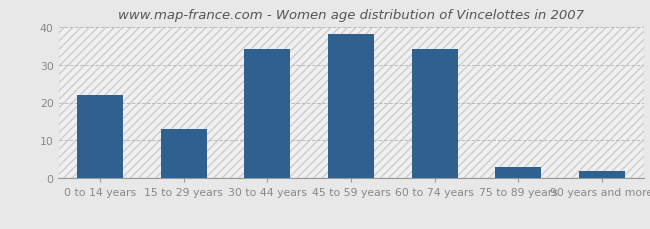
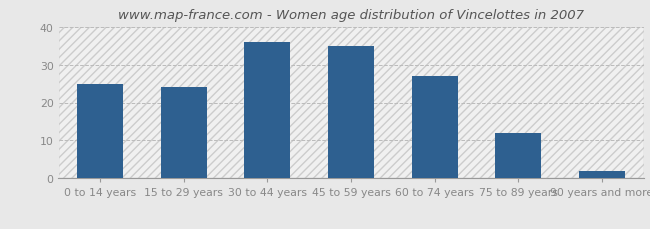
0 to 14 years: 22 -> 25
15 to 29 years: 13 -> 24
30 to 44 years: 34 -> 36
45 to 59 years: 38 -> 35
60 to 74 years: 34 -> 27
75 to 89 years: 3 -> 12
